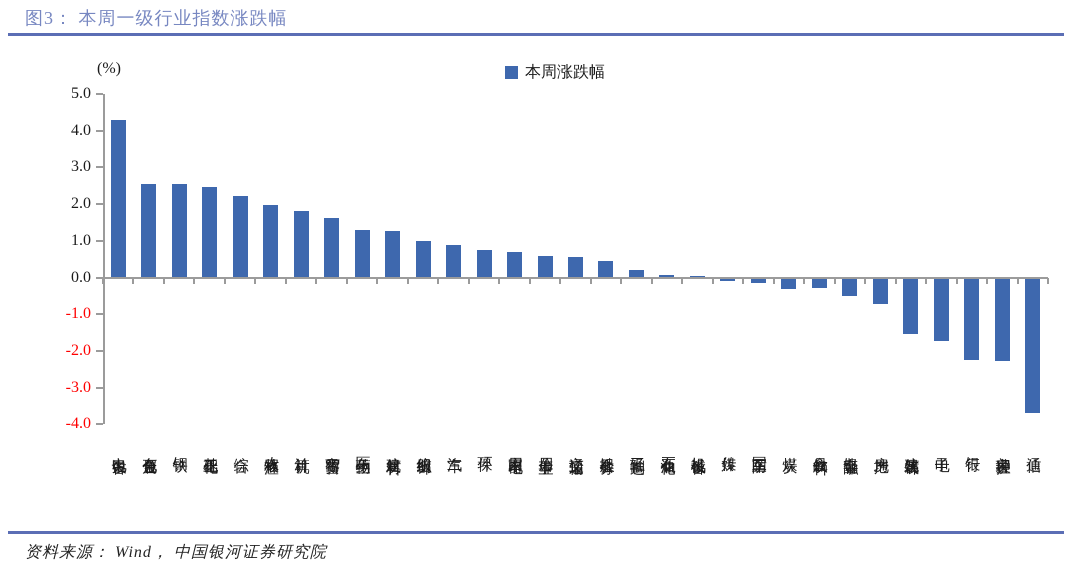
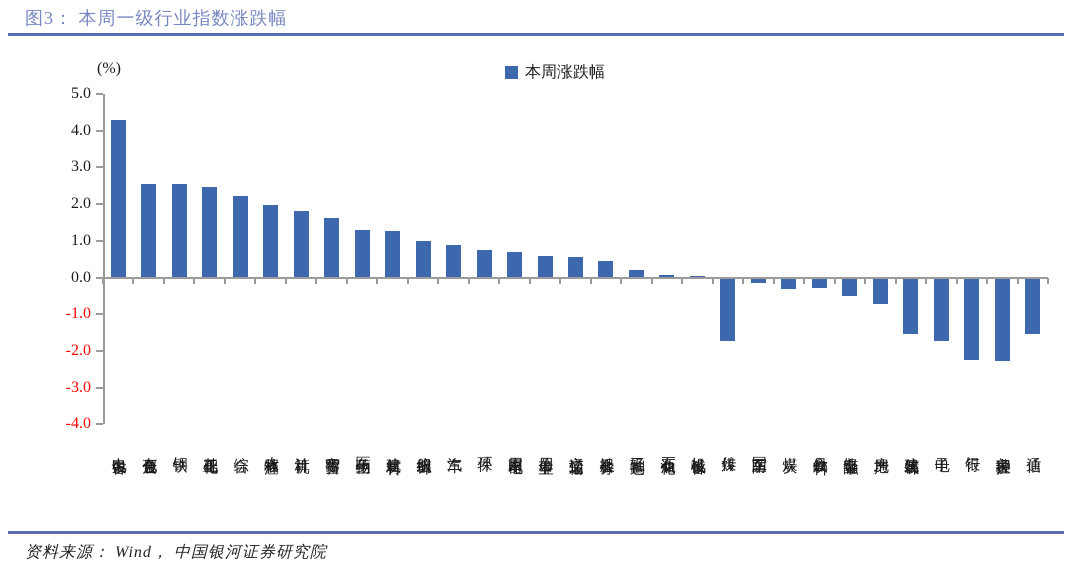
传媒: -0.1 -> -1.7
通信: -3.7 -> -1.5
